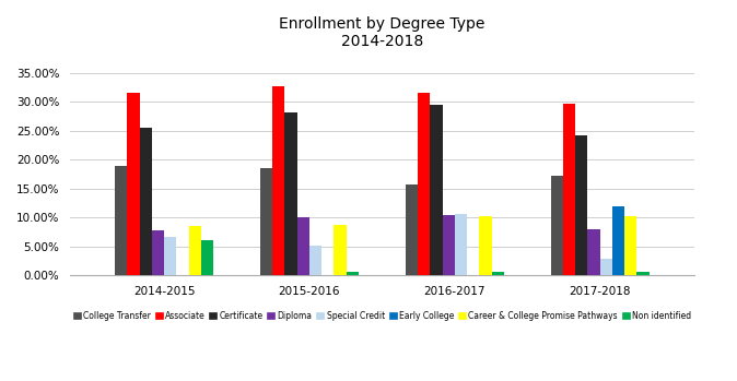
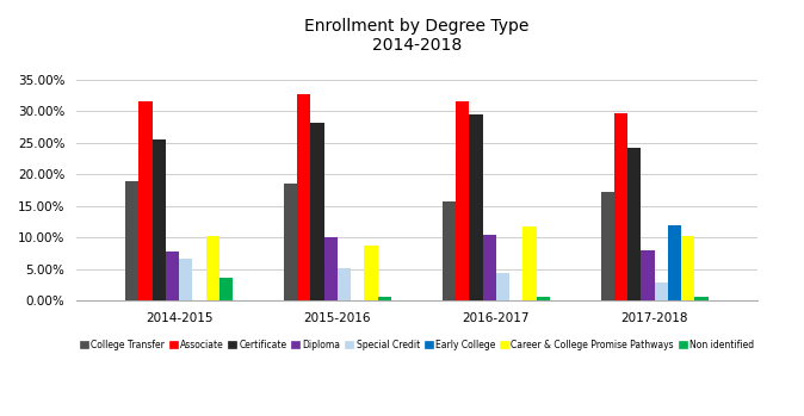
Career & College Promise Pathways/2014-2015: 8.6% -> 10.3%
Non identified/2014-2015: 6.0% -> 3.6%
Special Credit/2016-2017: 10.6% -> 4.3%
Career & College Promise Pathways/2016-2017: 10.2% -> 11.8%
